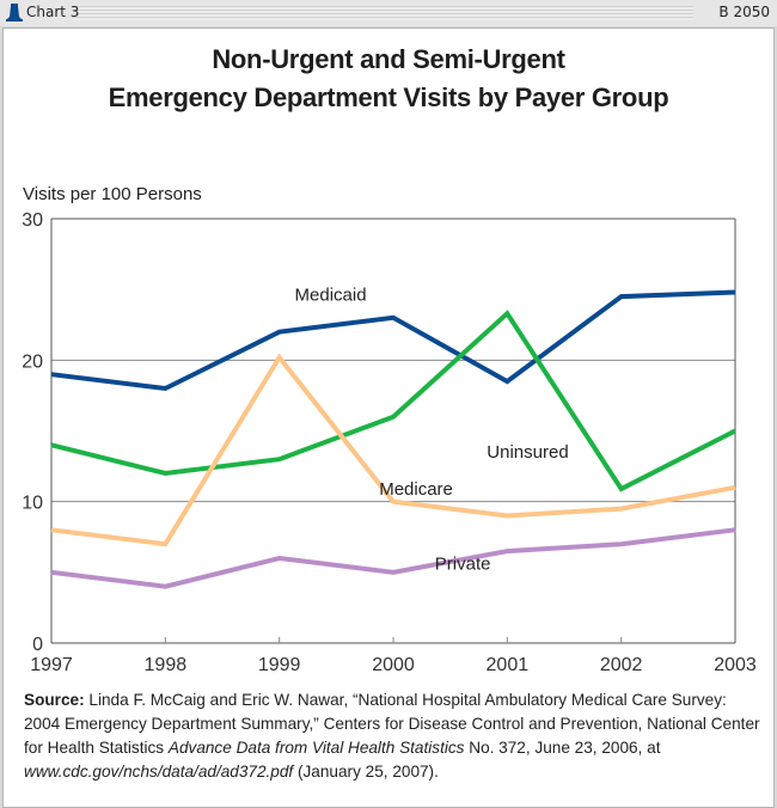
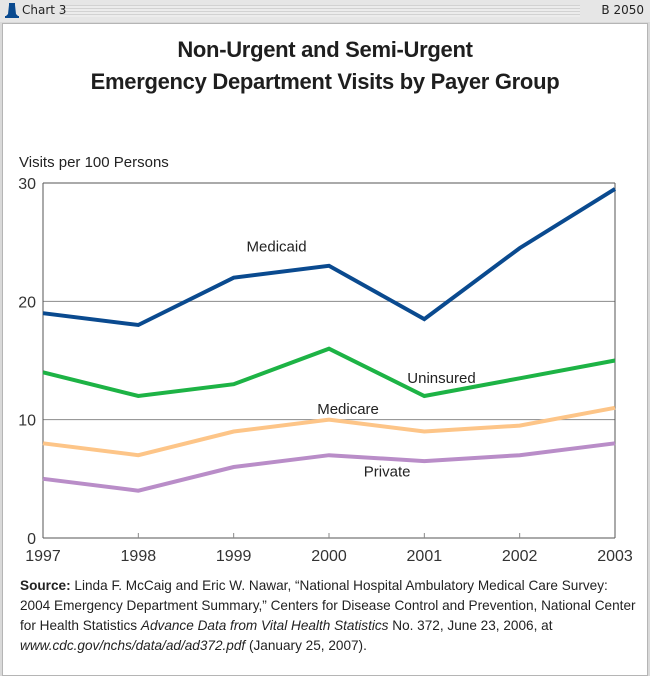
Medicare/1999: 20.2 -> 9.0
Private/2000: 5.0 -> 7.0
Uninsured/2001: 23.3 -> 12.0
Uninsured/2002: 10.9 -> 13.5
Medicaid/2003: 24.8 -> 29.5
